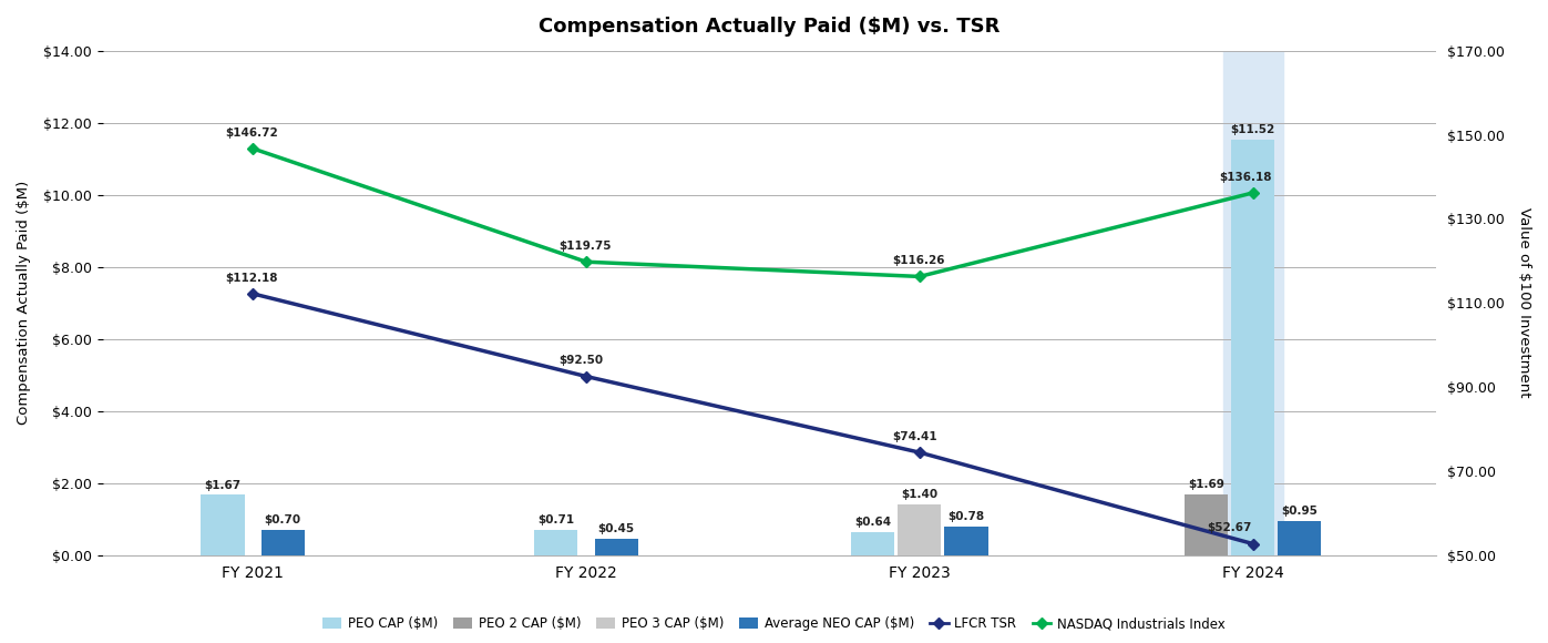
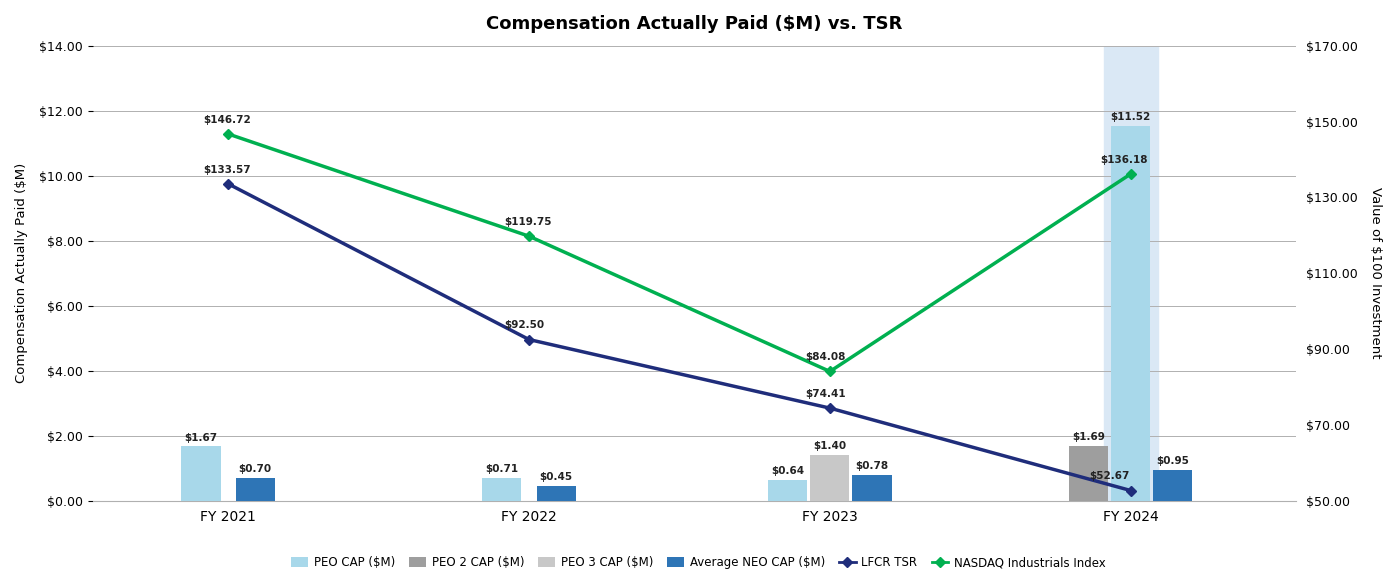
LFCR TSR/FY 2021: $112.18 -> $133.57
NASDAQ Industrials Index/FY 2023: $116.26 -> $84.08
